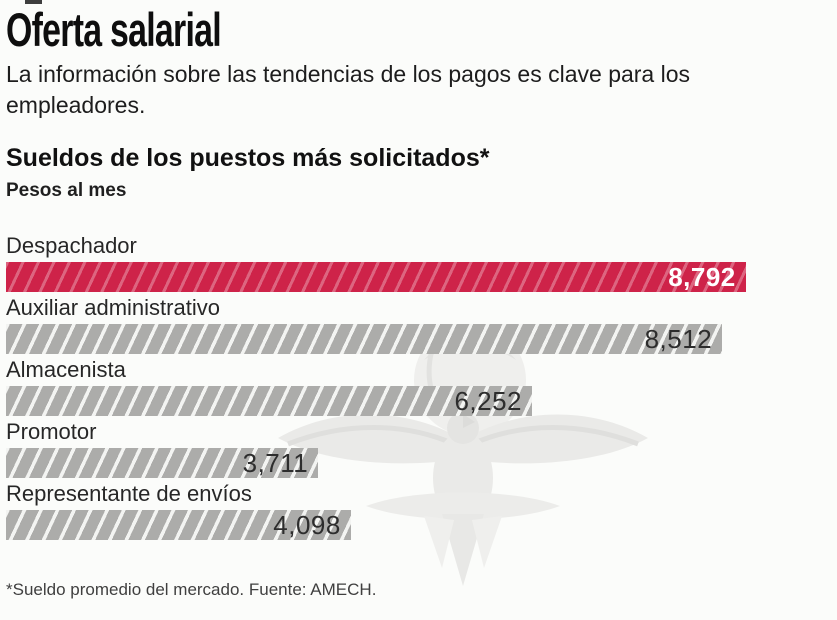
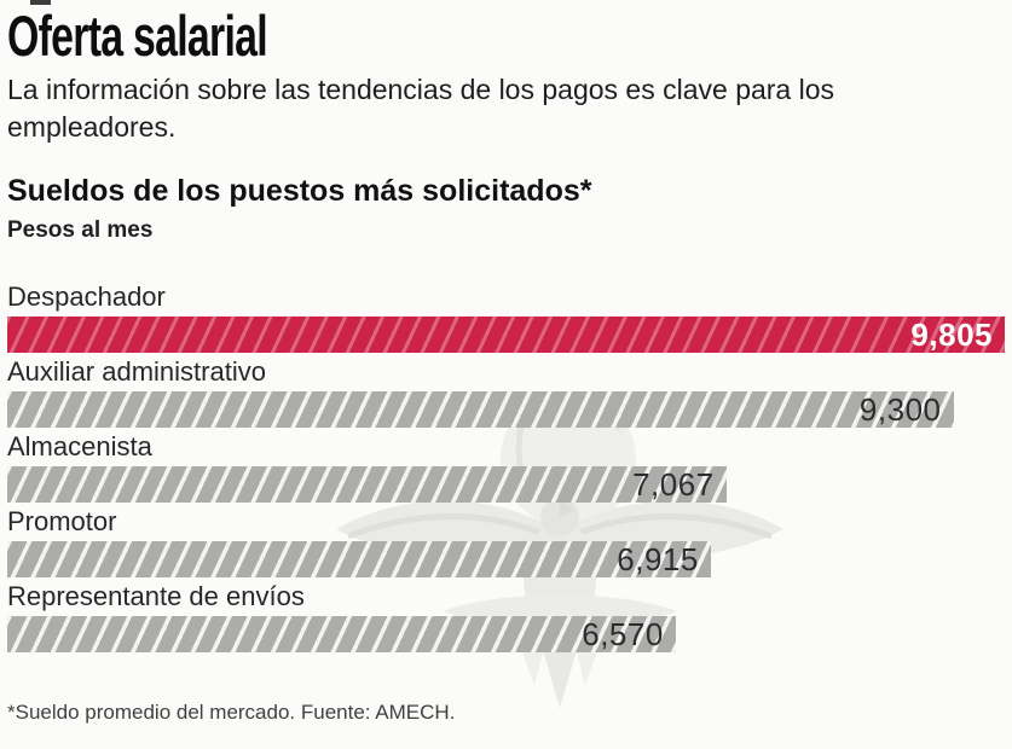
Despachador: 8,792 -> 9,805
Auxiliar administrativo: 8,512 -> 9,300
Almacenista: 6,252 -> 7,067
Promotor: 3,711 -> 6,915
Representante de envíos: 4,098 -> 6,570
